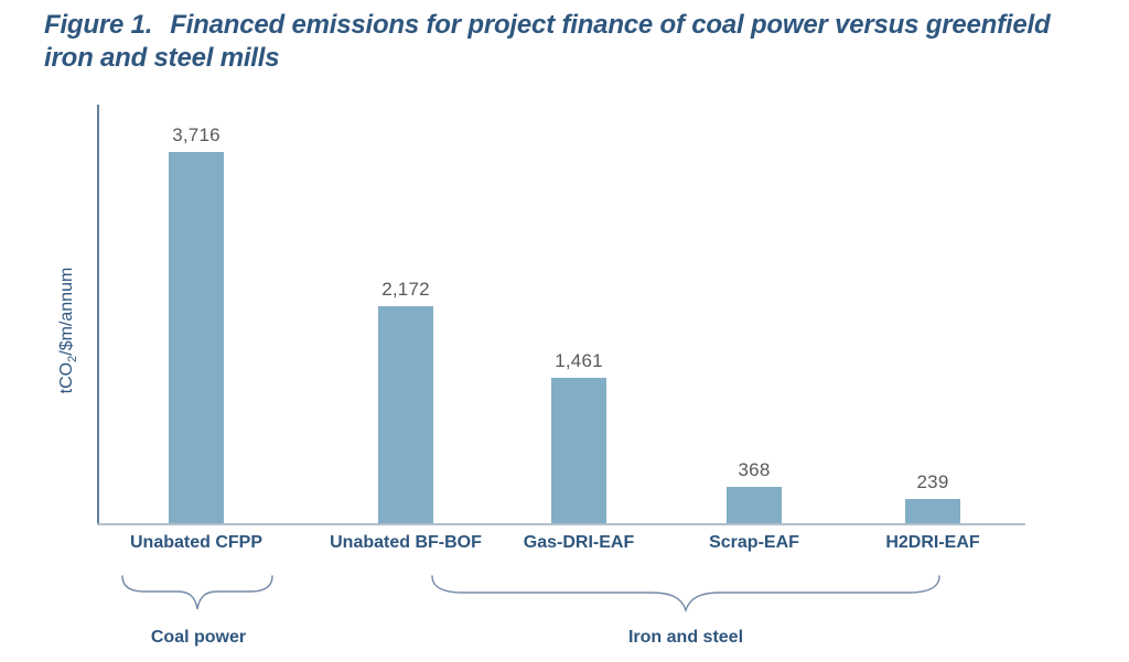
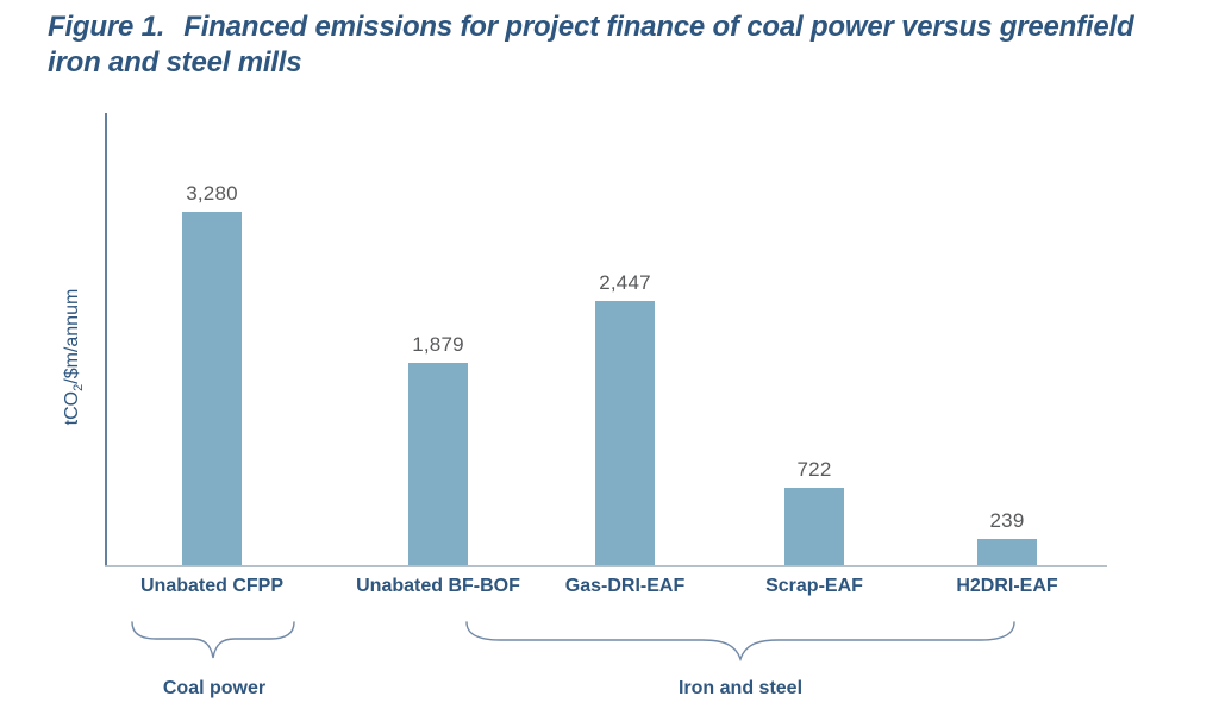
Unabated CFPP: 3,716 -> 3,280
Unabated BF-BOF: 2,172 -> 1,879
Gas-DRI-EAF: 1,461 -> 2,447
Scrap-EAF: 368 -> 722
